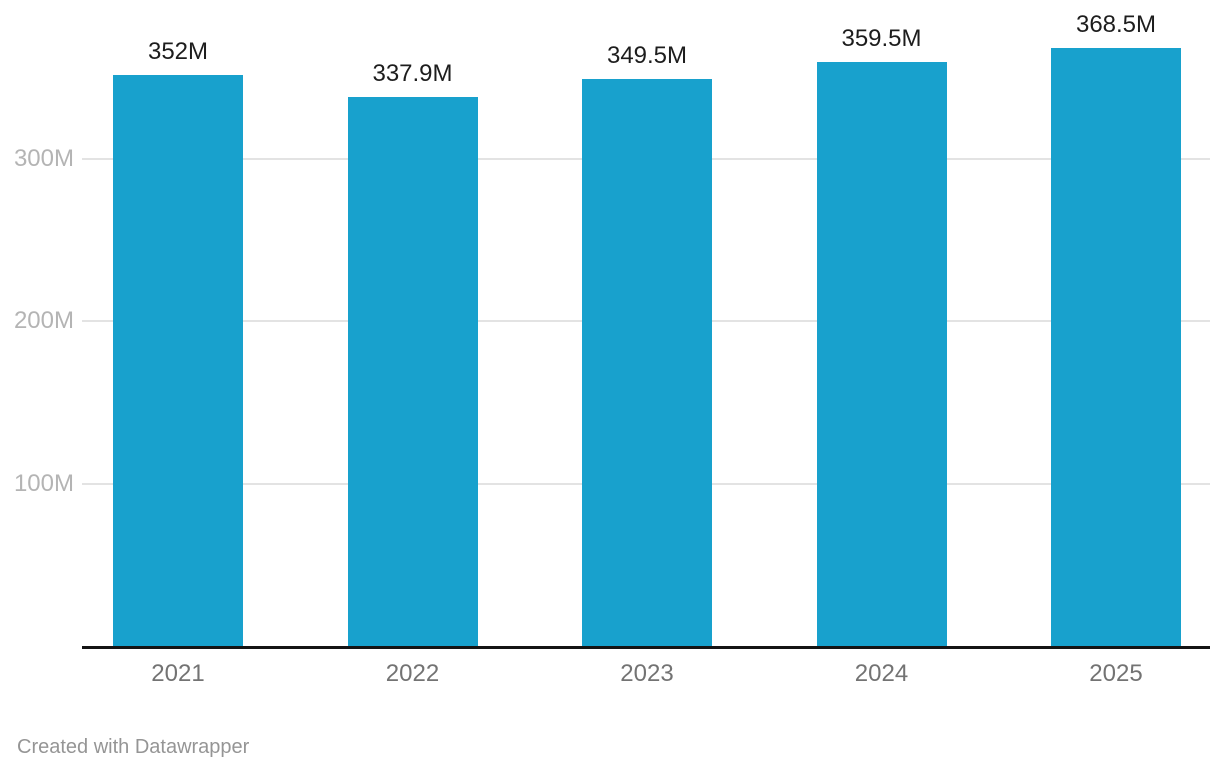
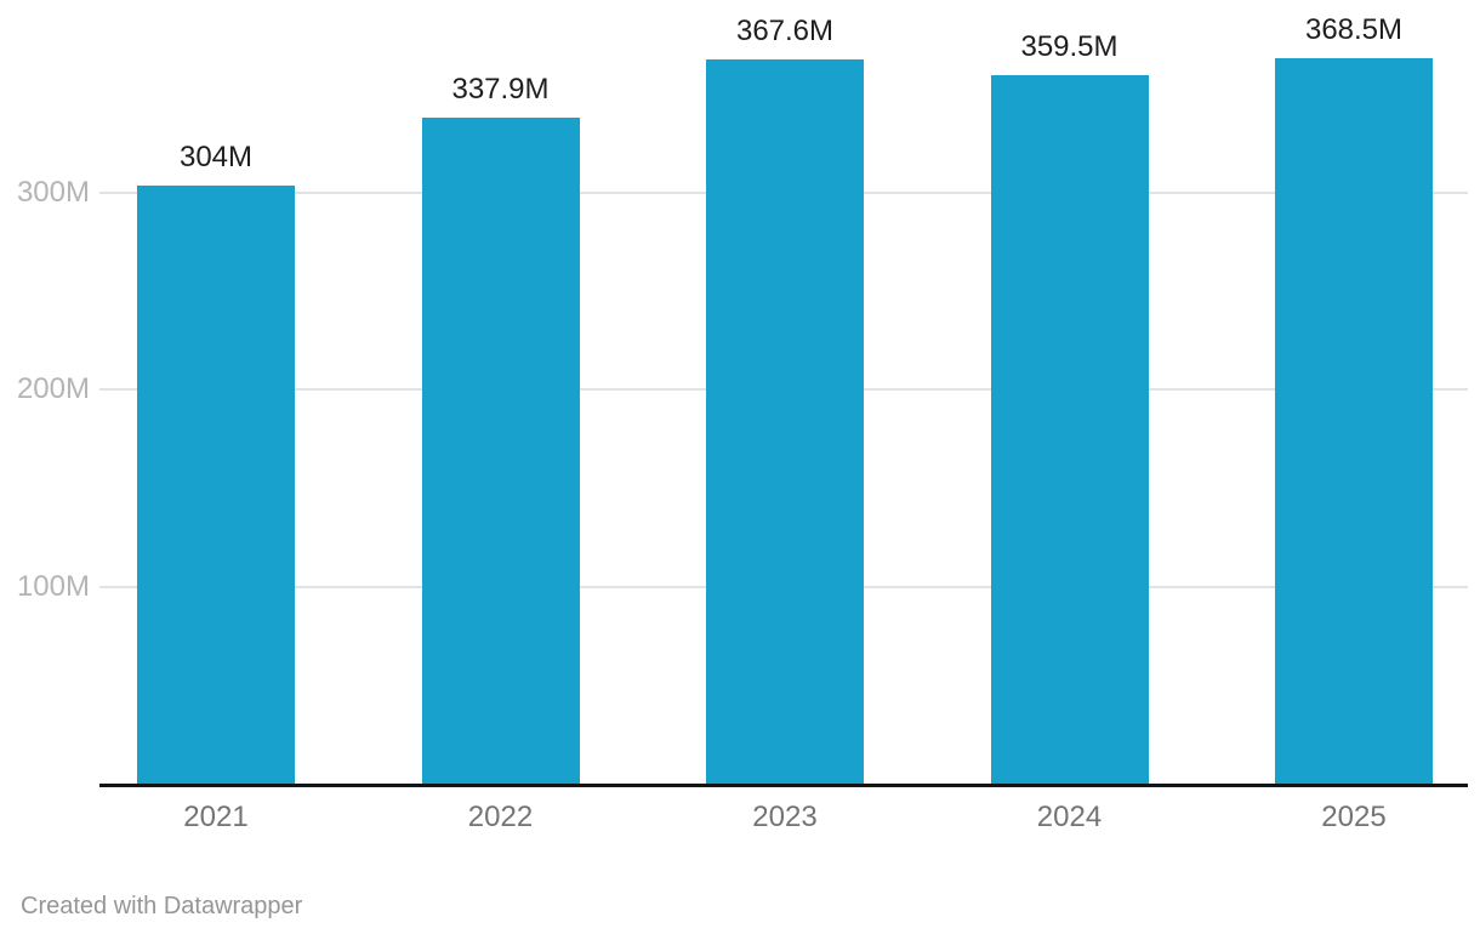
2021: 352M -> 304M
2023: 349.5M -> 367.6M
